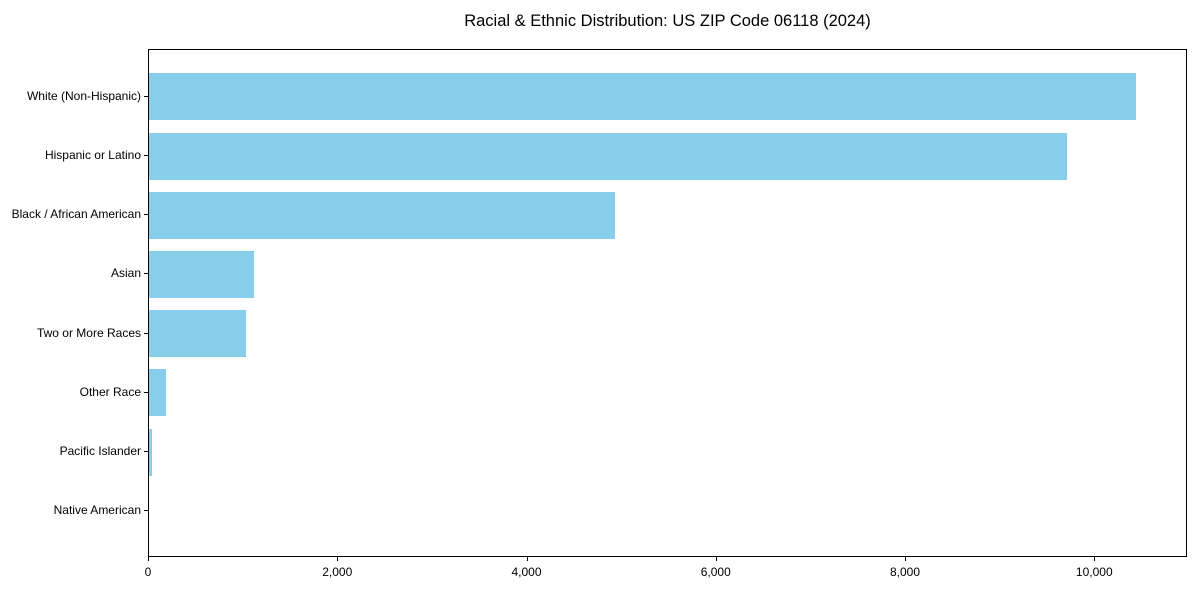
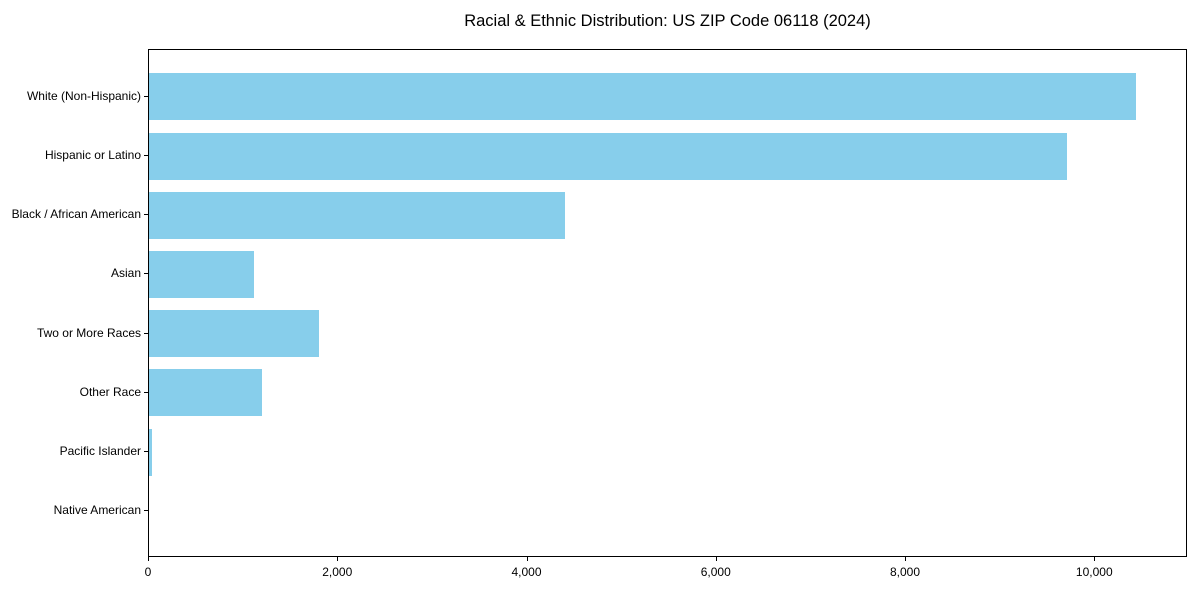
Black / African American: 4900 -> 4400
Two or More Races: 1000 -> 1800
Other Race: 200 -> 1200
